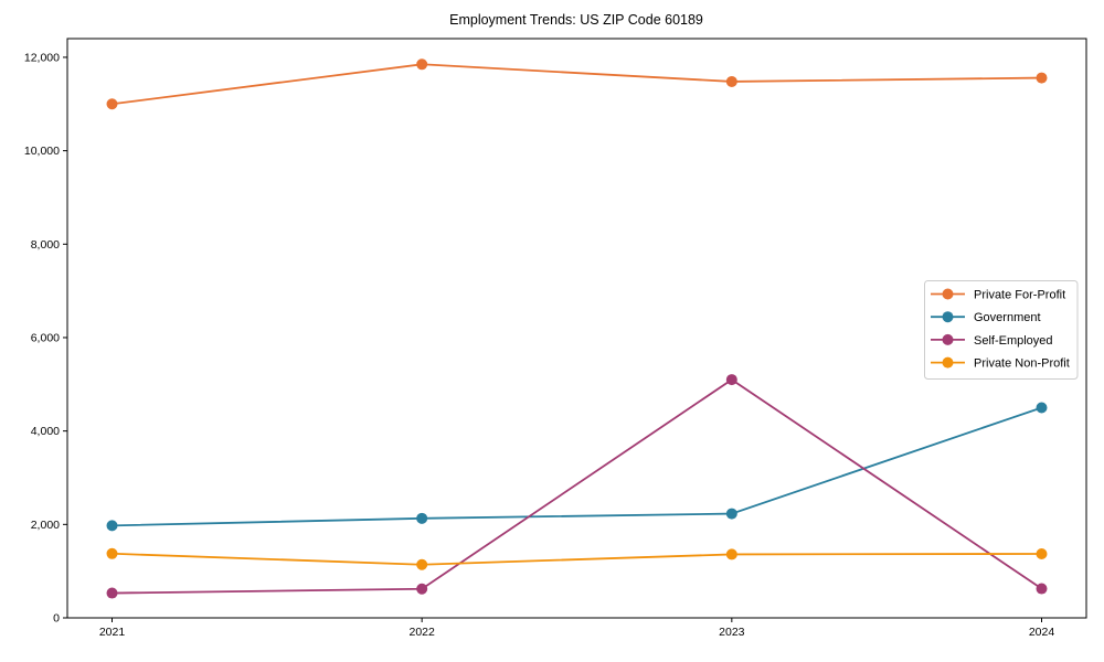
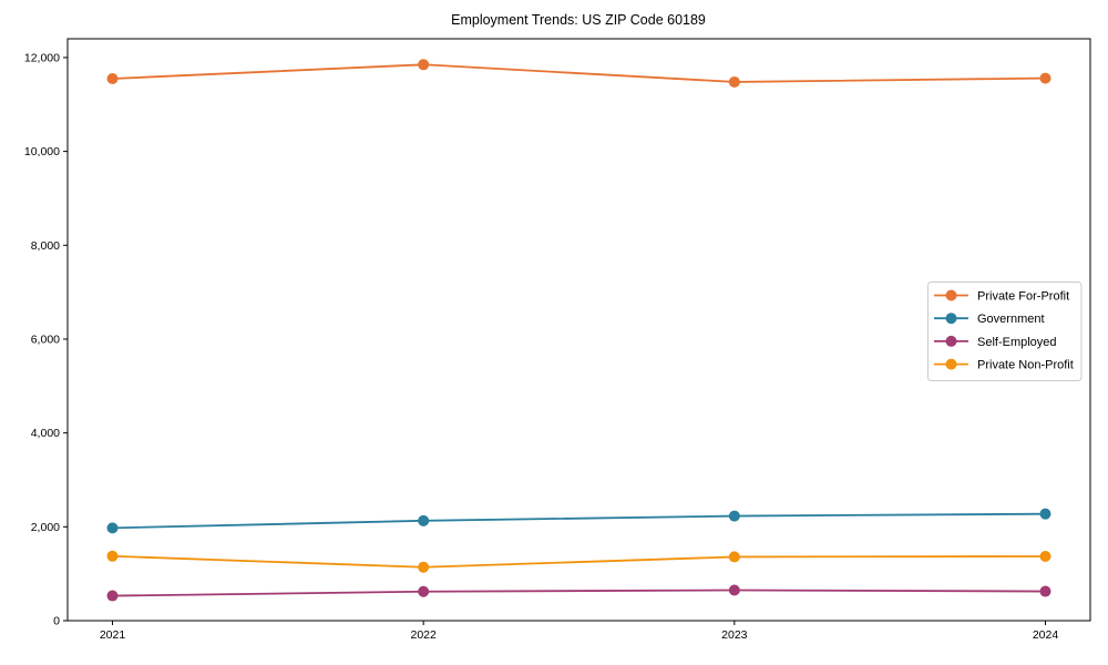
Private For-Profit/2021: 11000 -> 11600
Self-Employed/2023: 5100 -> 600
Government/2024: 4500 -> 2300
